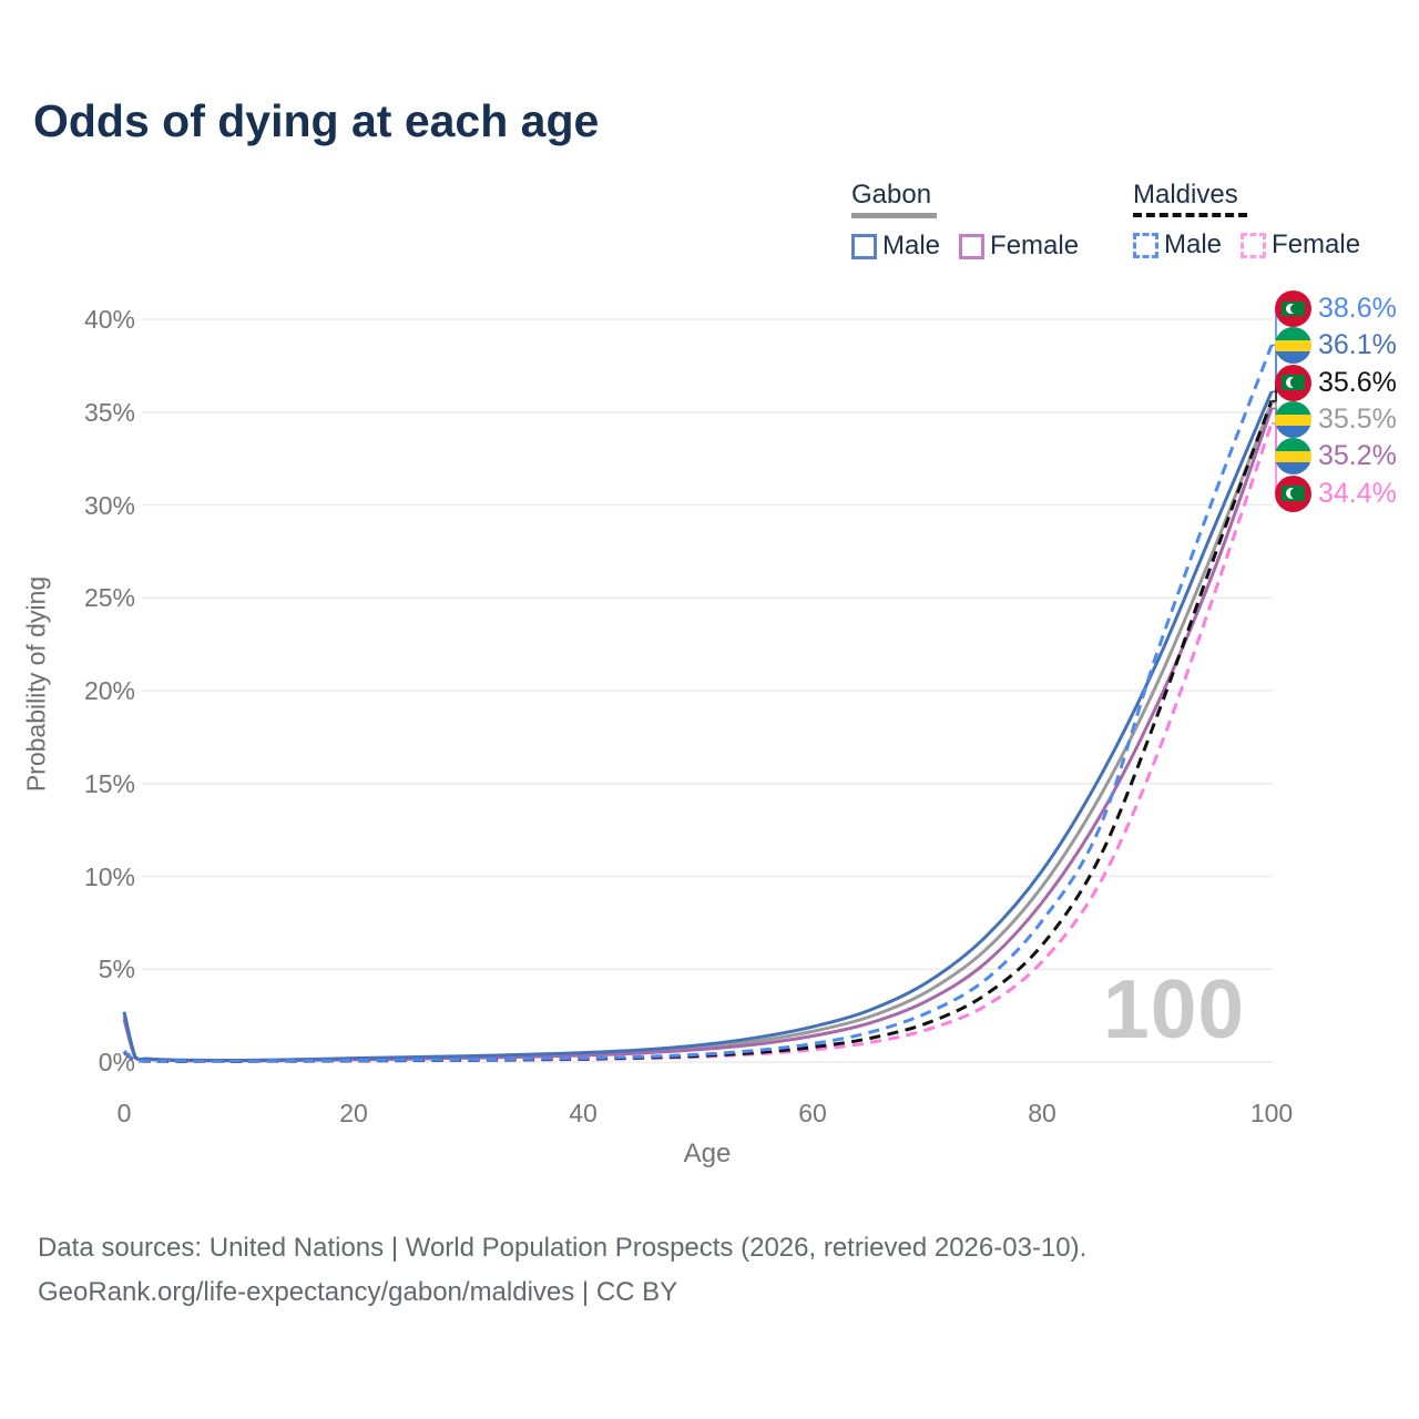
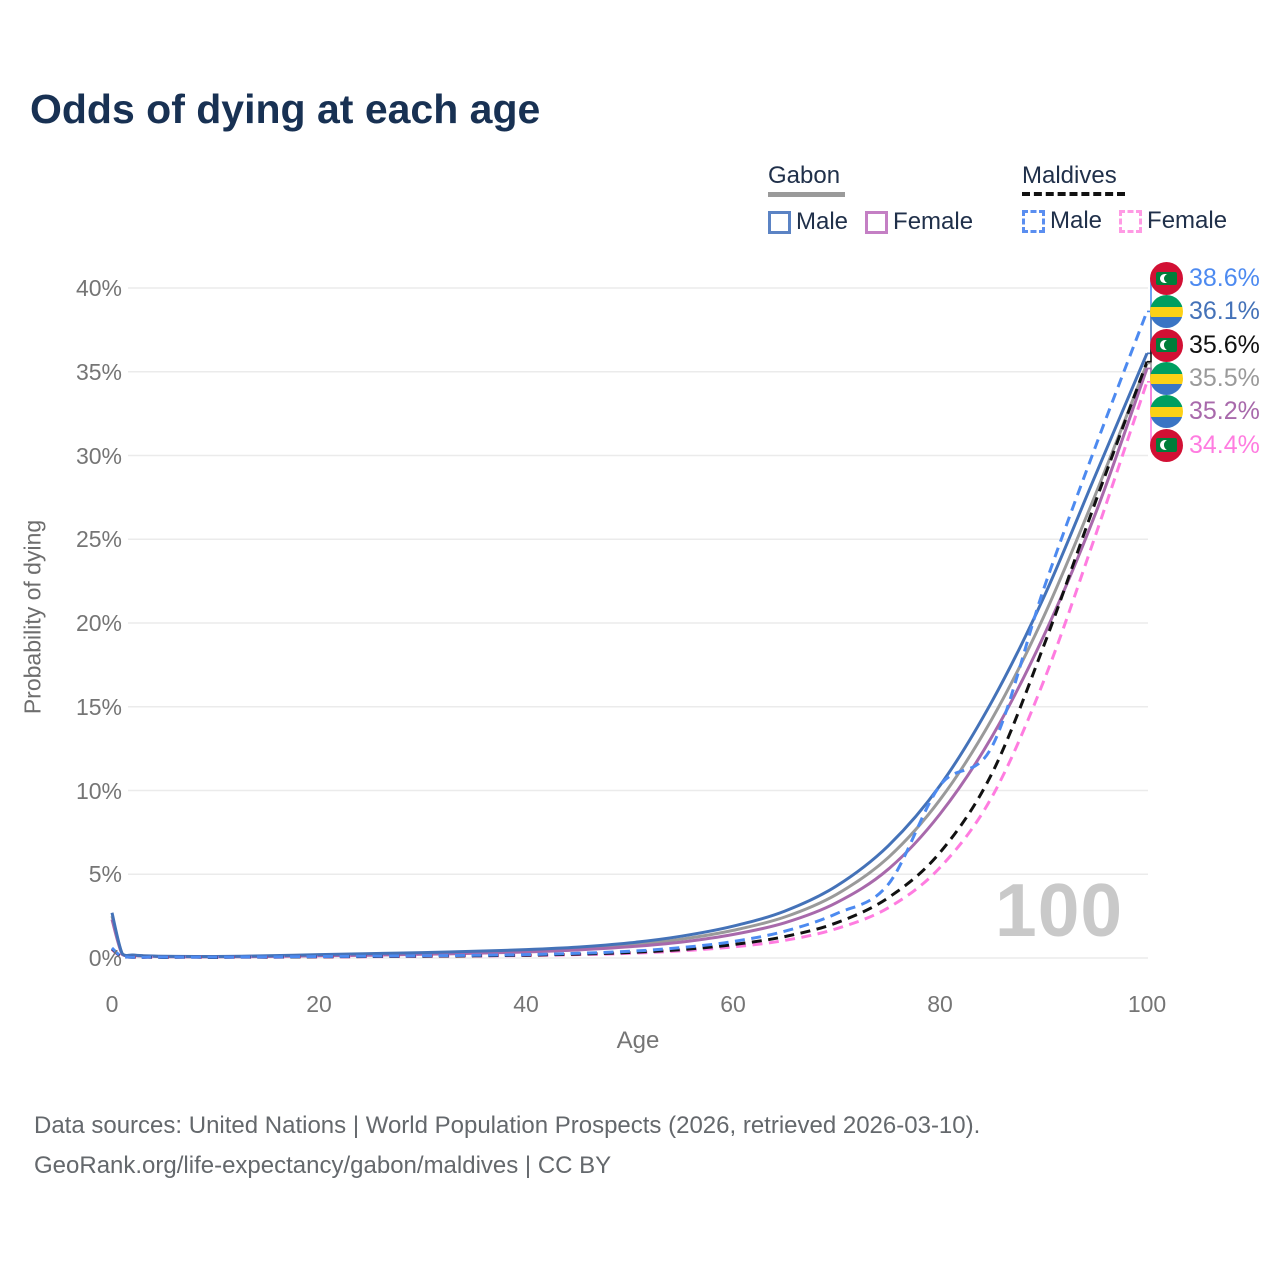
Maldives Male/80: 7.6% -> 10.3%
